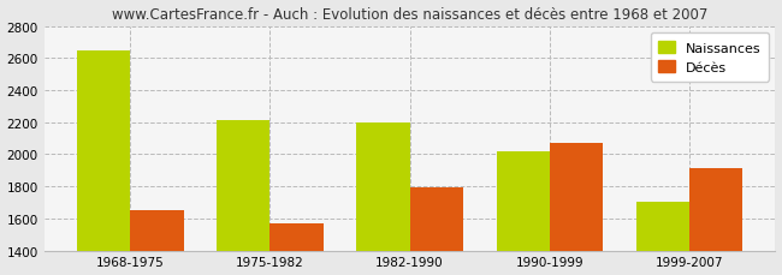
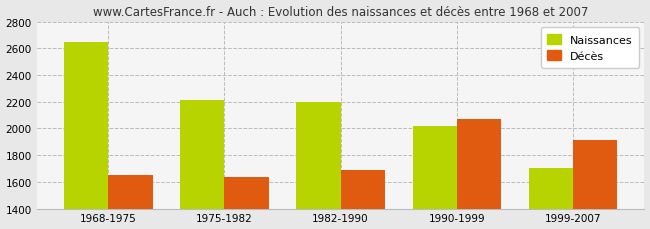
Décès/1975-1982: 1570 -> 1640
Décès/1982-1990: 1790 -> 1690
